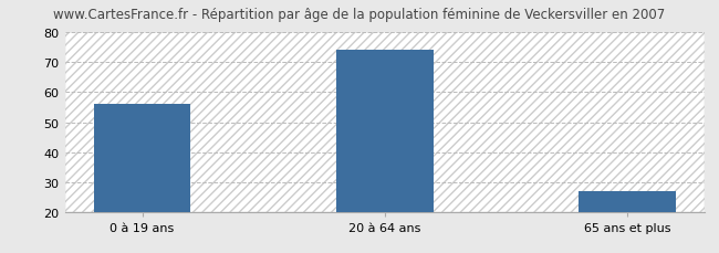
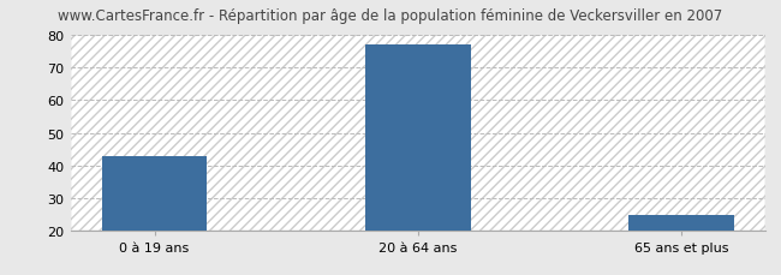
0 à 19 ans: 56 -> 43
20 à 64 ans: 74 -> 77
65 ans et plus: 27 -> 25
